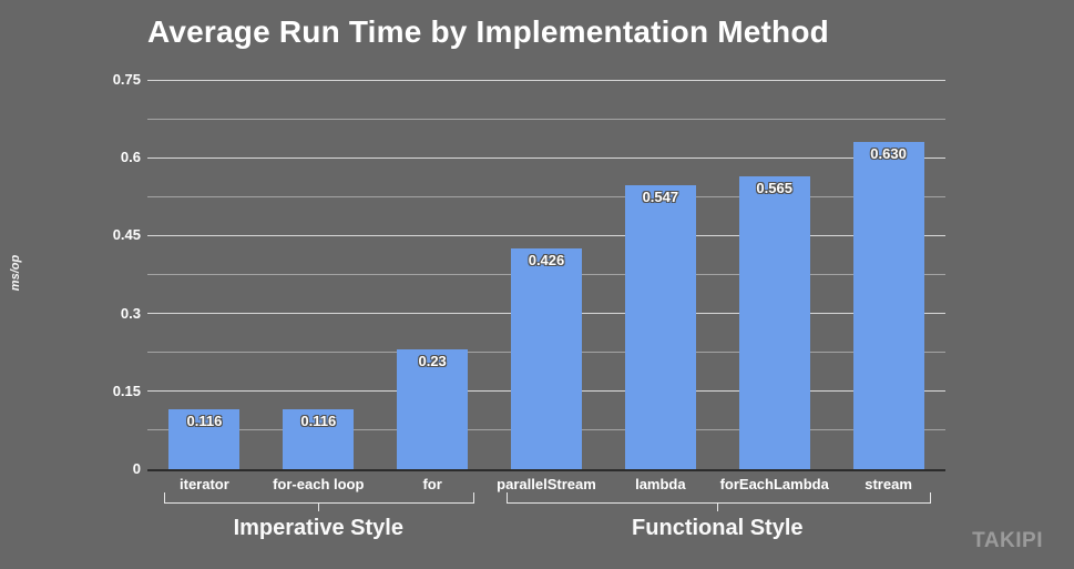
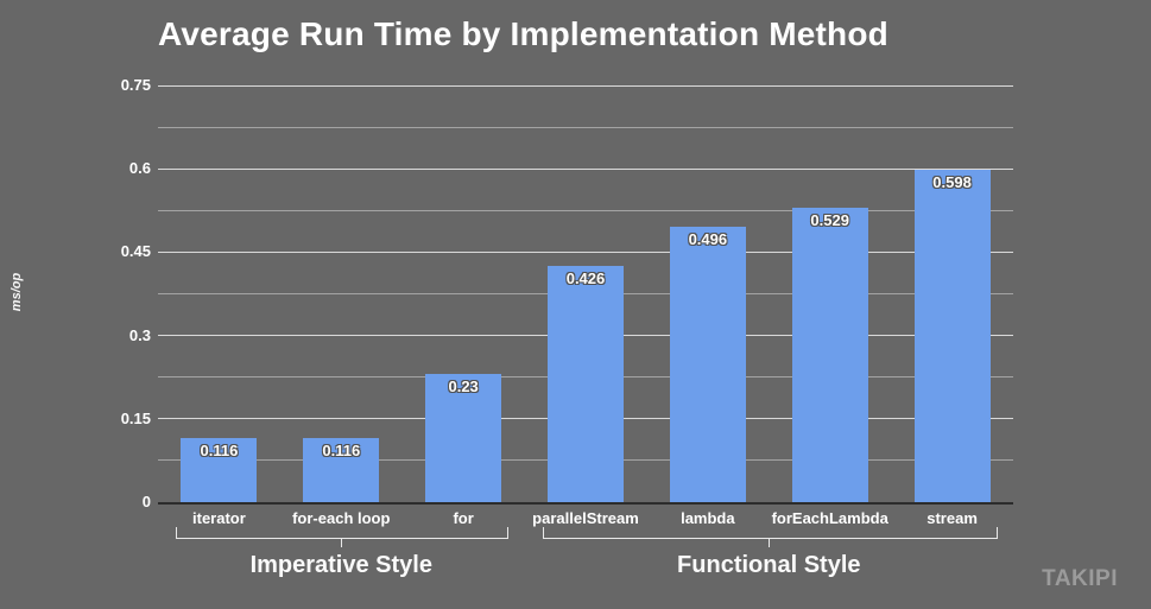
lambda: 0.547 -> 0.496
forEachLambda: 0.565 -> 0.529
stream: 0.630 -> 0.598
